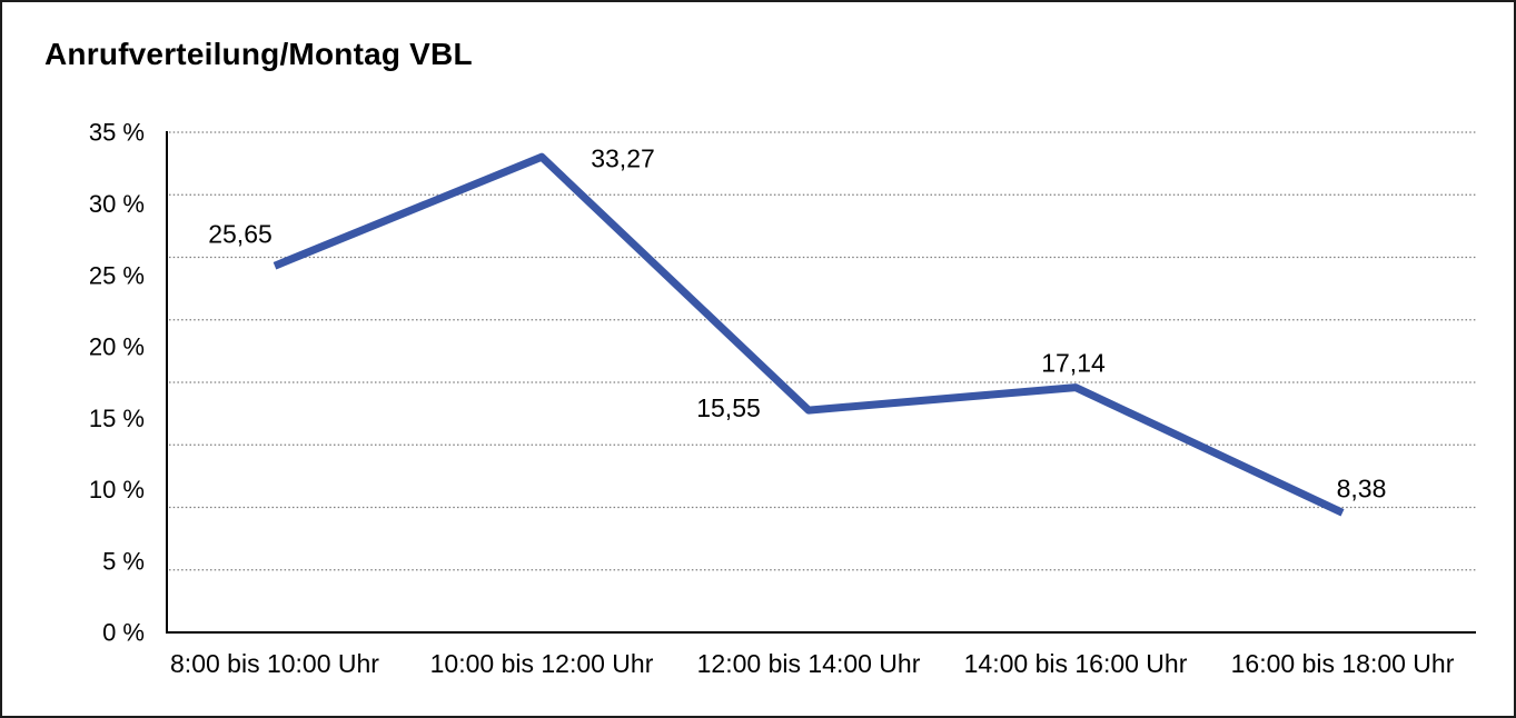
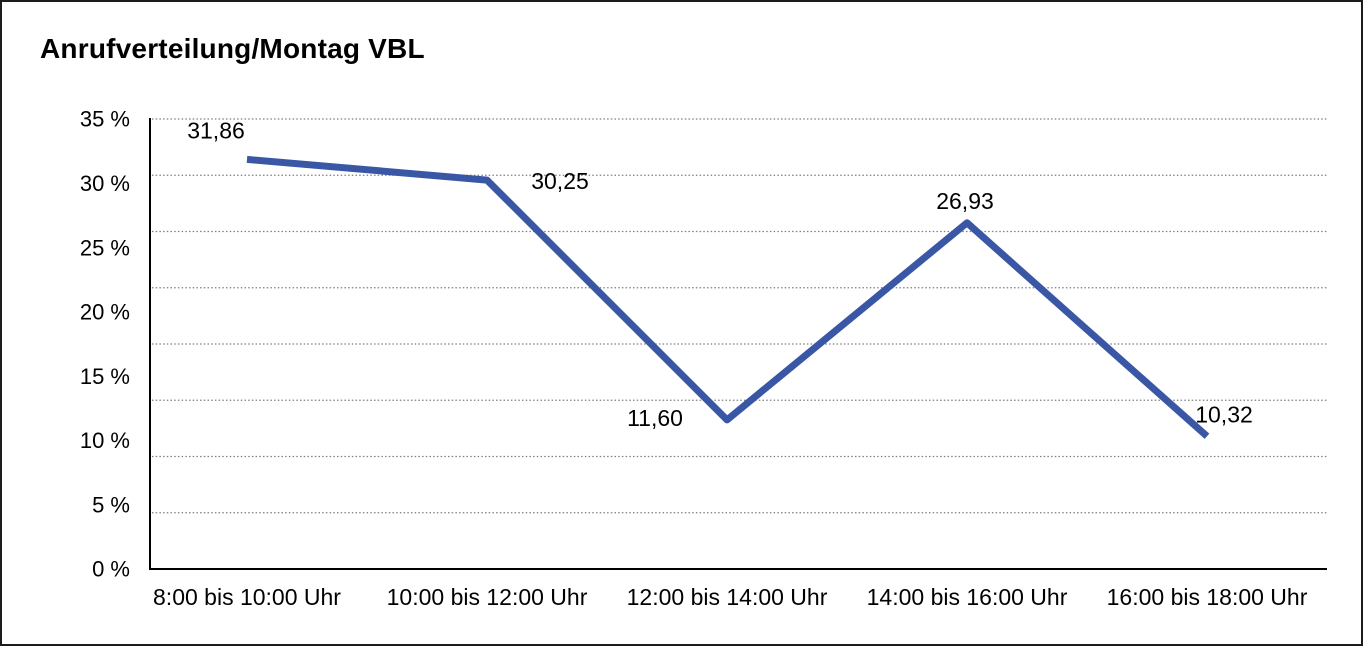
8:00 bis 10:00 Uhr: 25,65 -> 31,86
10:00 bis 12:00 Uhr: 33,27 -> 30,25
12:00 bis 14:00 Uhr: 15,55 -> 11,60
14:00 bis 16:00 Uhr: 17,14 -> 26,93
16:00 bis 18:00 Uhr: 8,38 -> 10,32
